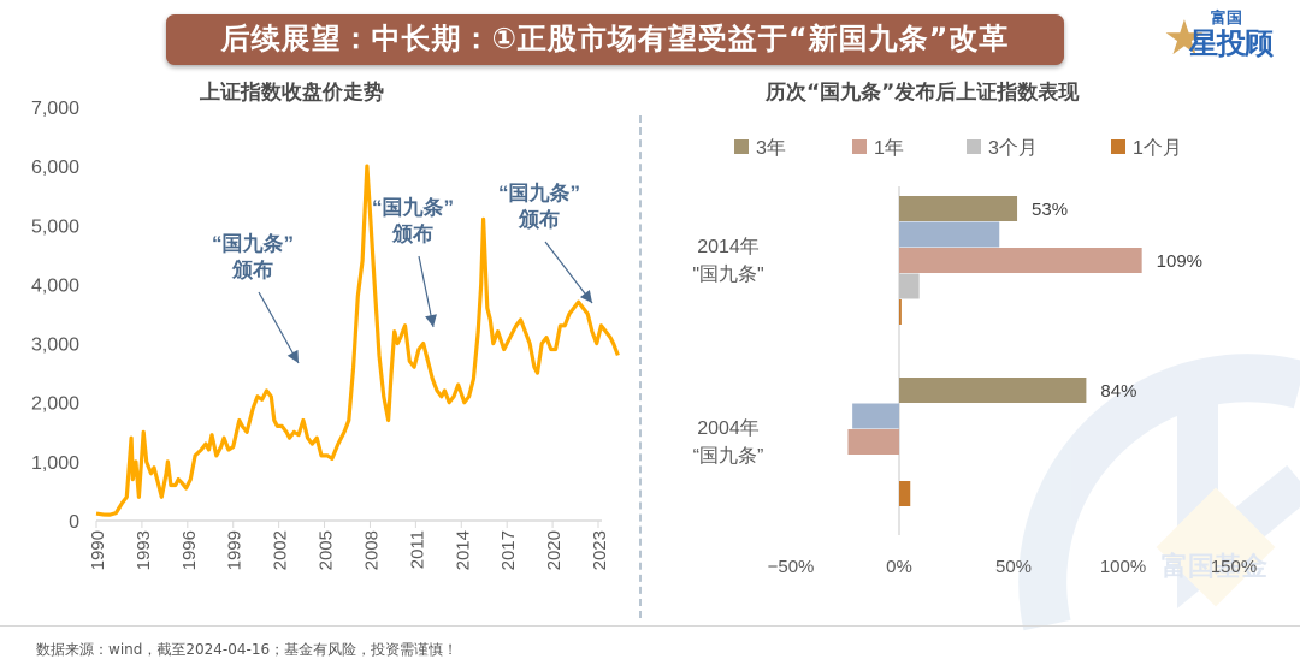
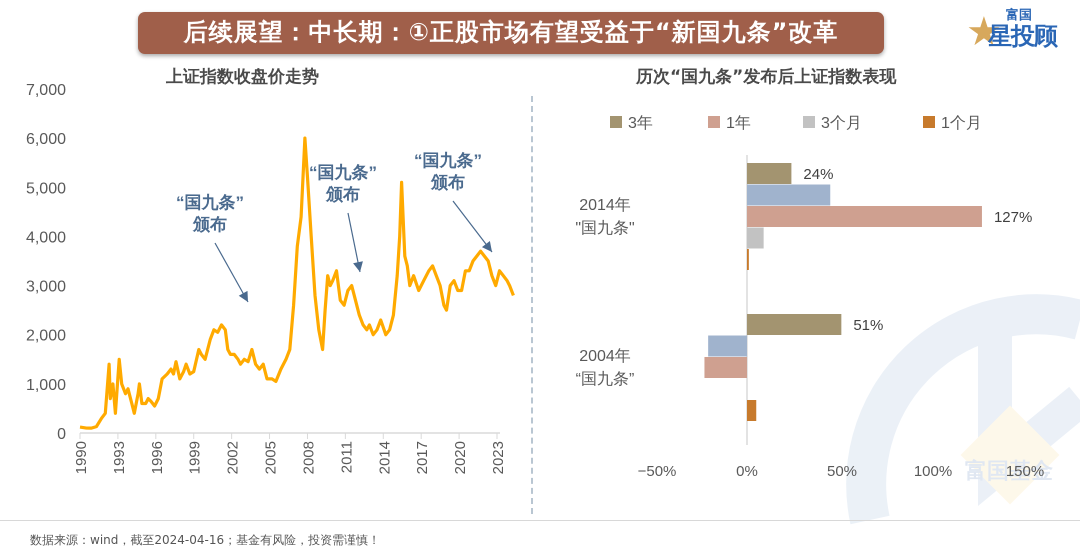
历次“国九条”发布后上证指数表现/3年/2014年 "国九条": 53% -> 24%
历次“国九条”发布后上证指数表现/1年/2014年 "国九条": 109% -> 127%
历次“国九条”发布后上证指数表现/3年/2004年 “国九条”: 84% -> 51%
